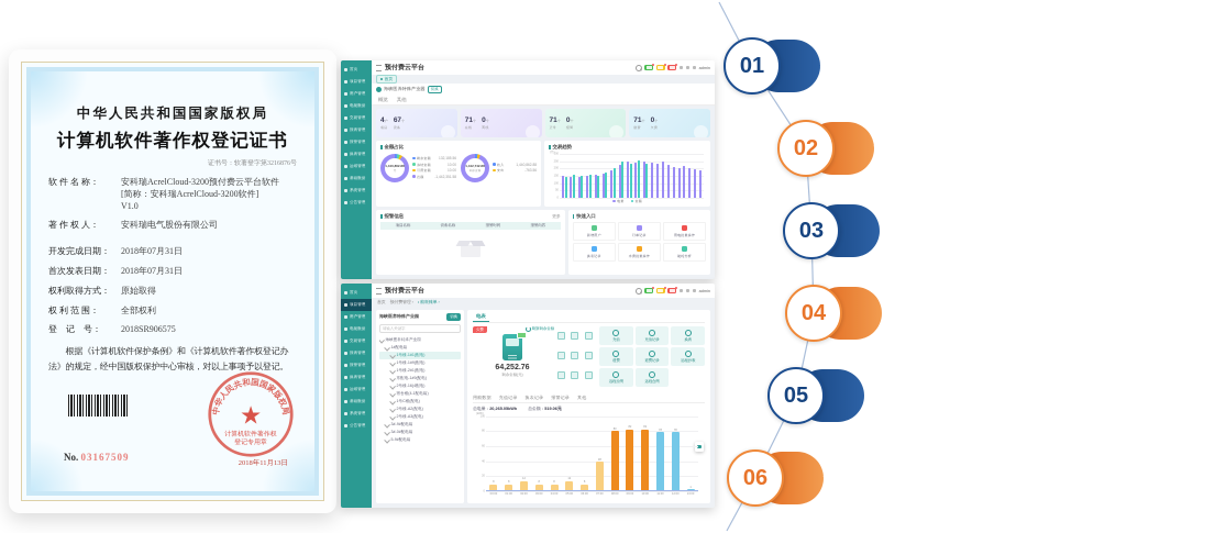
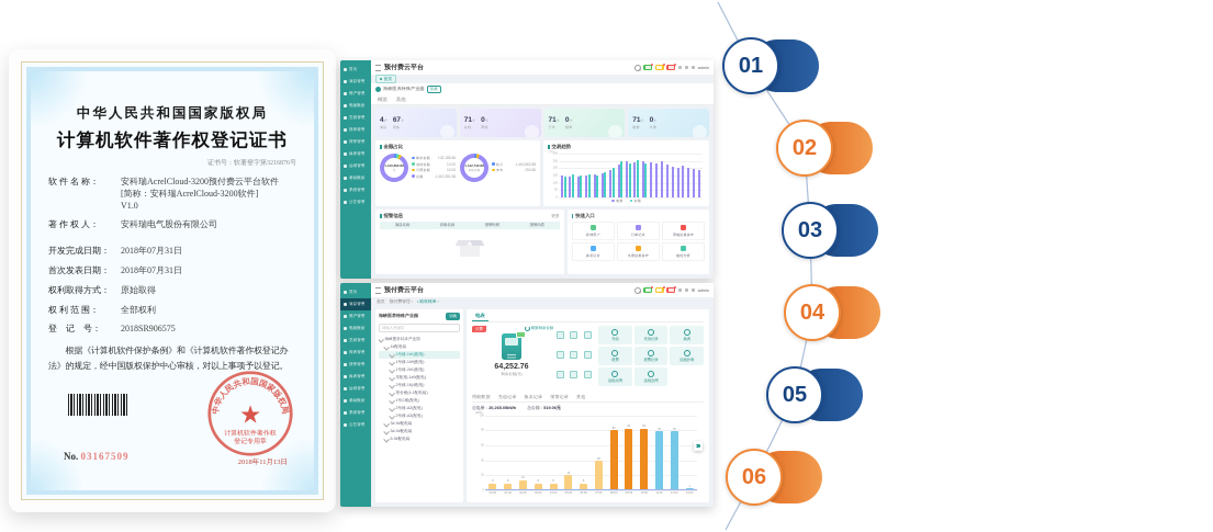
用能数据/05:00: 12 -> 19
